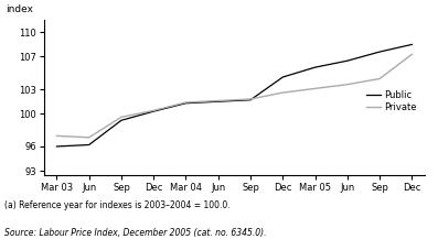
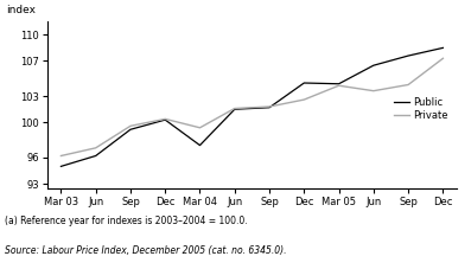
Public/Mar 03: 96.0 -> 95.0
Private/Mar 03: 97.3 -> 96.2
Public/Mar 04: 101.3 -> 97.4
Private/Mar 04: 101.4 -> 99.4
Public/Mar 05: 105.7 -> 104.4
Private/Mar 05: 103.1 -> 104.2
